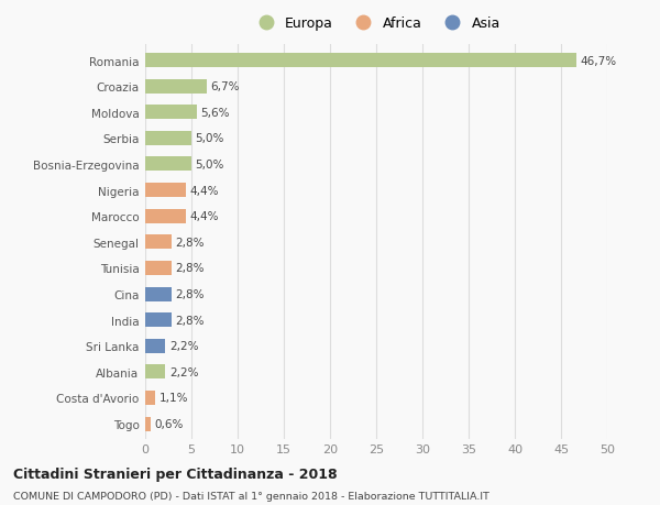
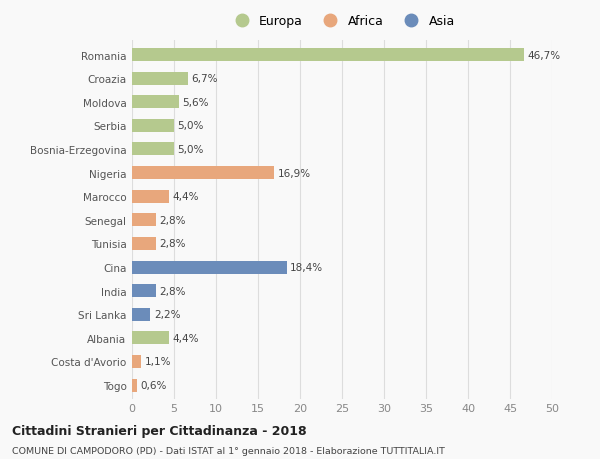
Nigeria: 4,4% -> 16,9%
Cina: 2,8% -> 18,4%
Albania: 2,2% -> 4,4%
